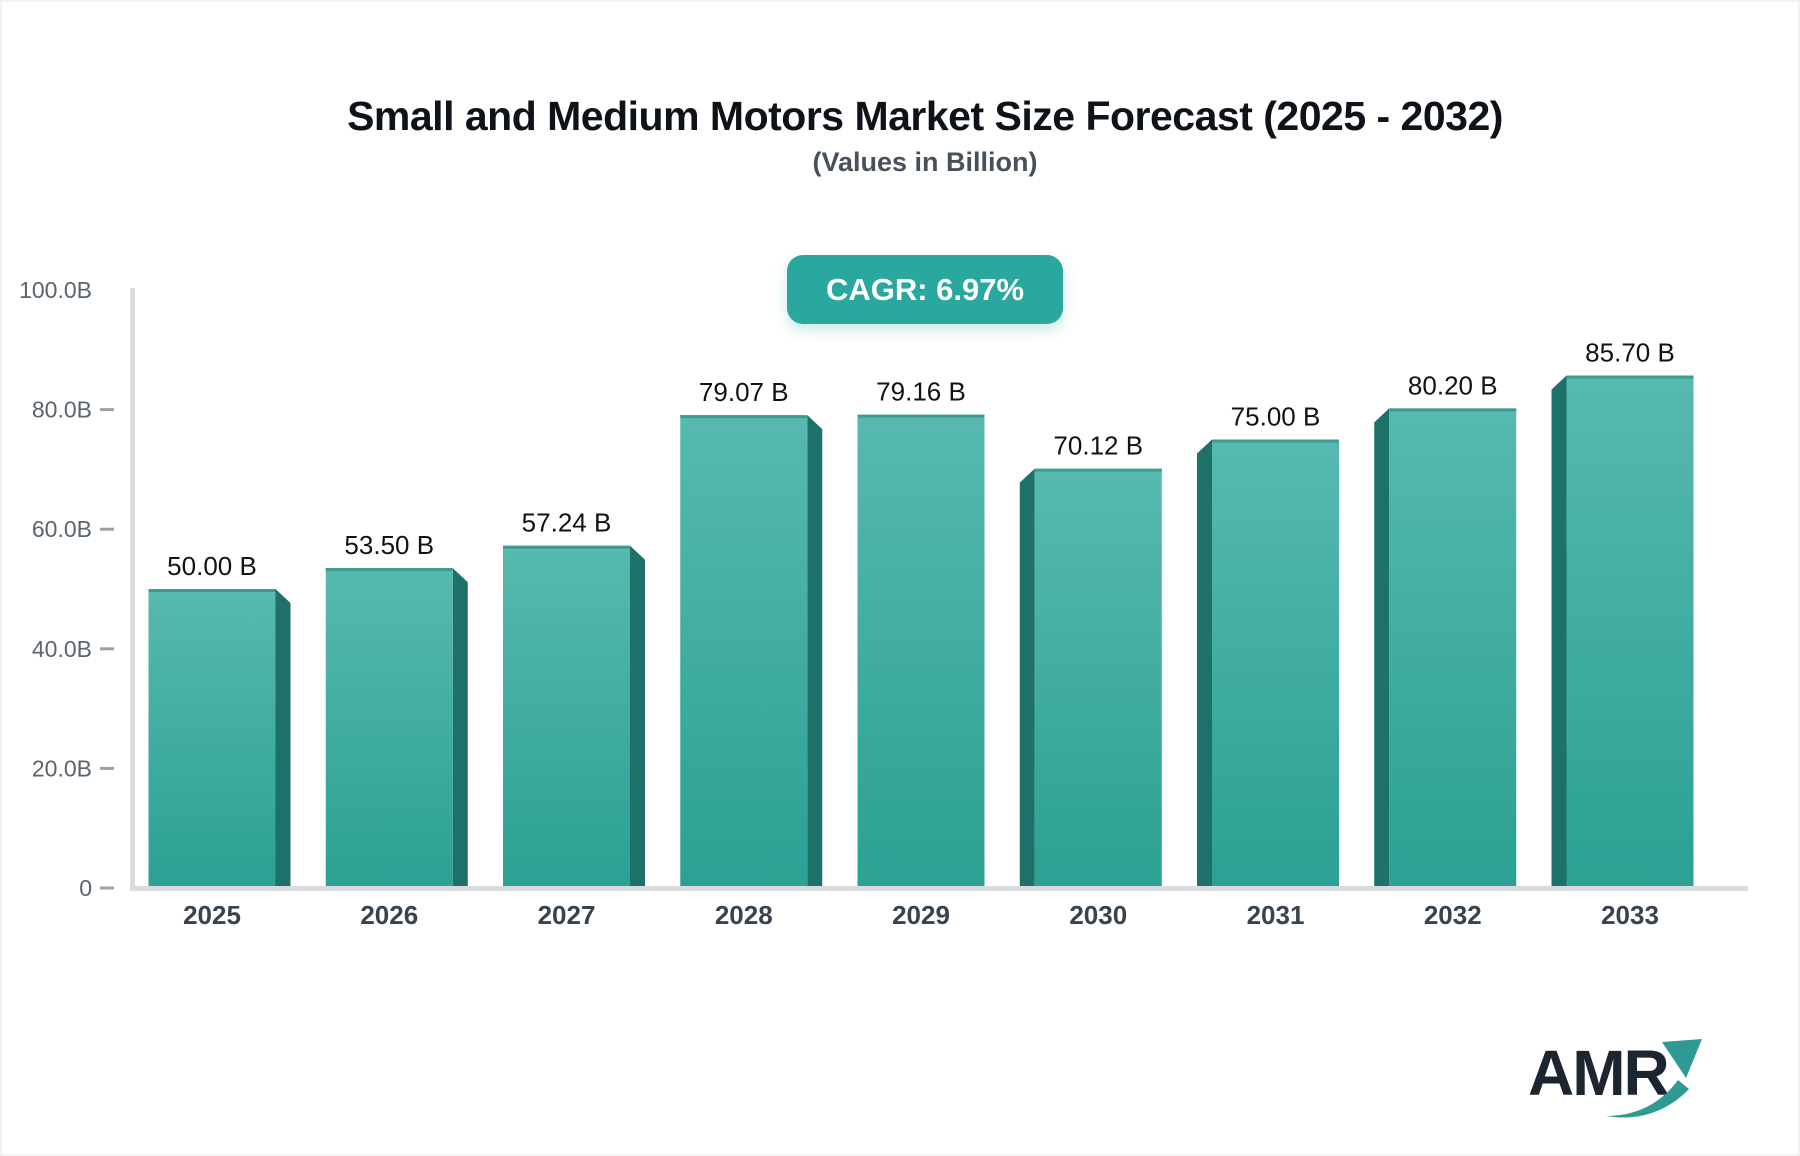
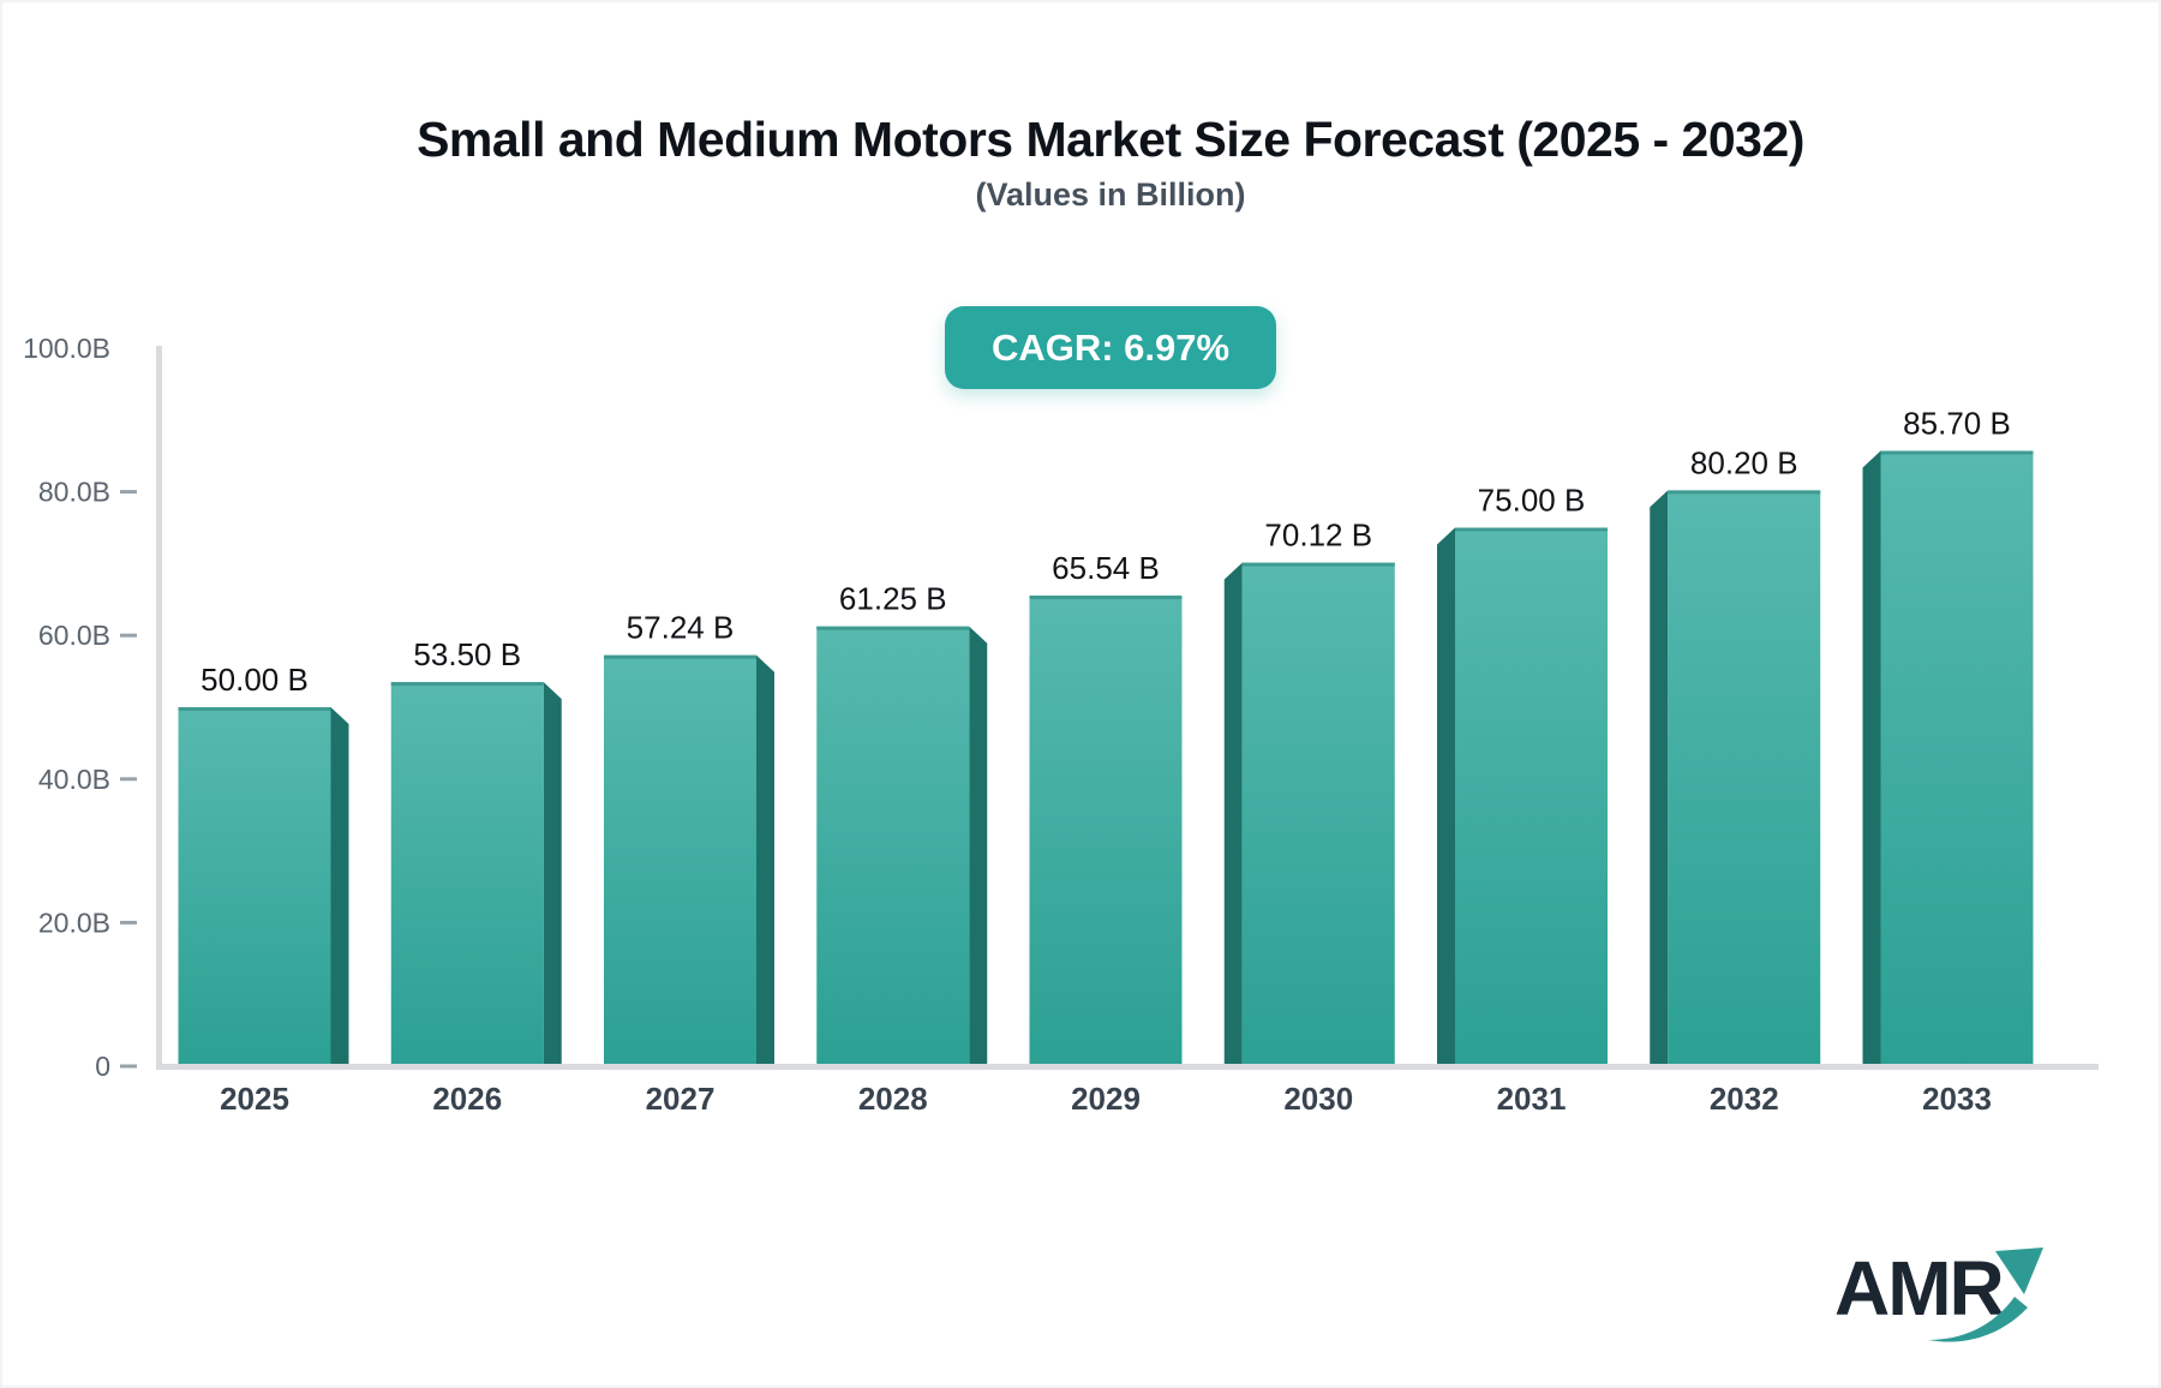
2028: 79.07 -> 61.25
2029: 79.16 -> 65.54
